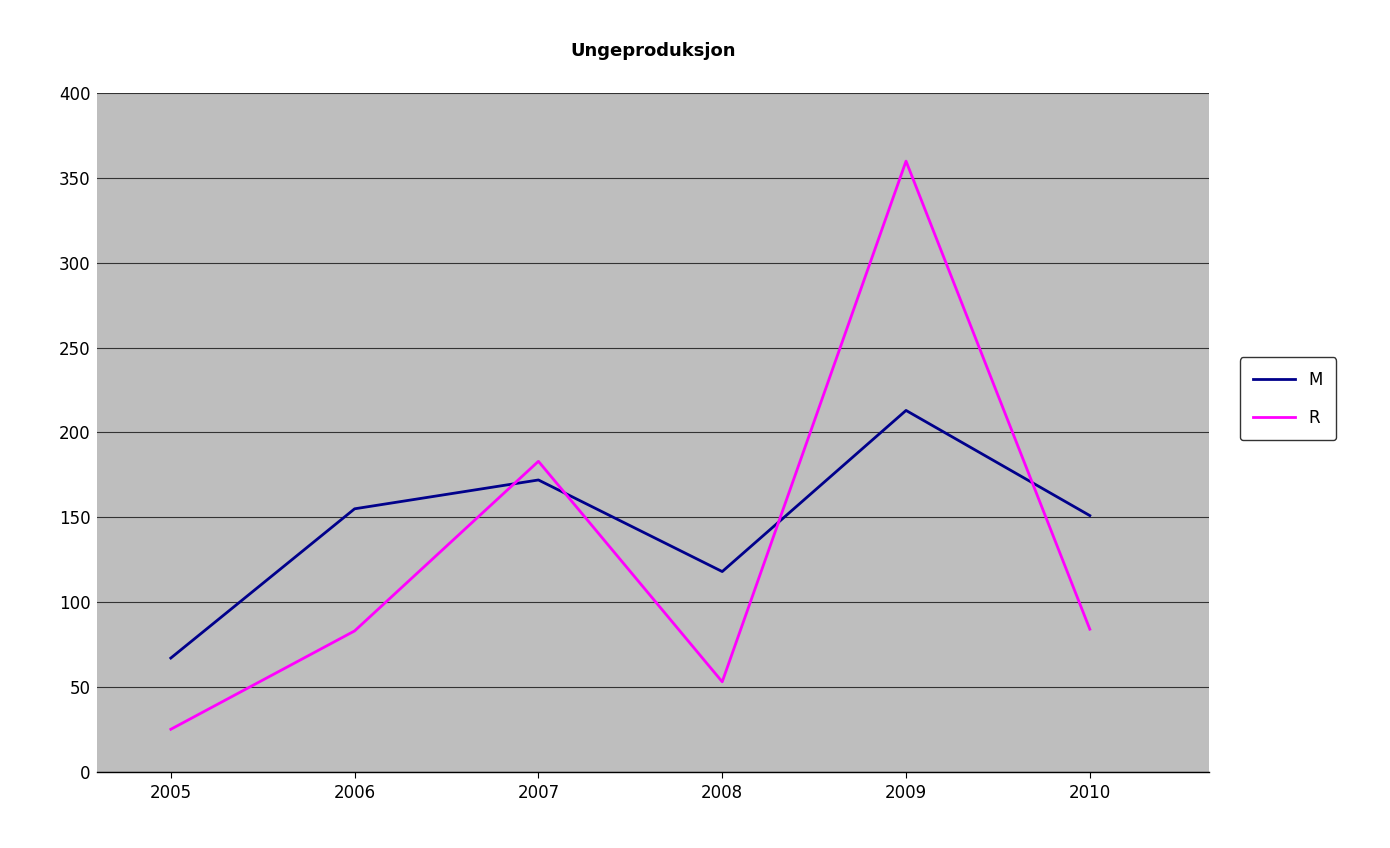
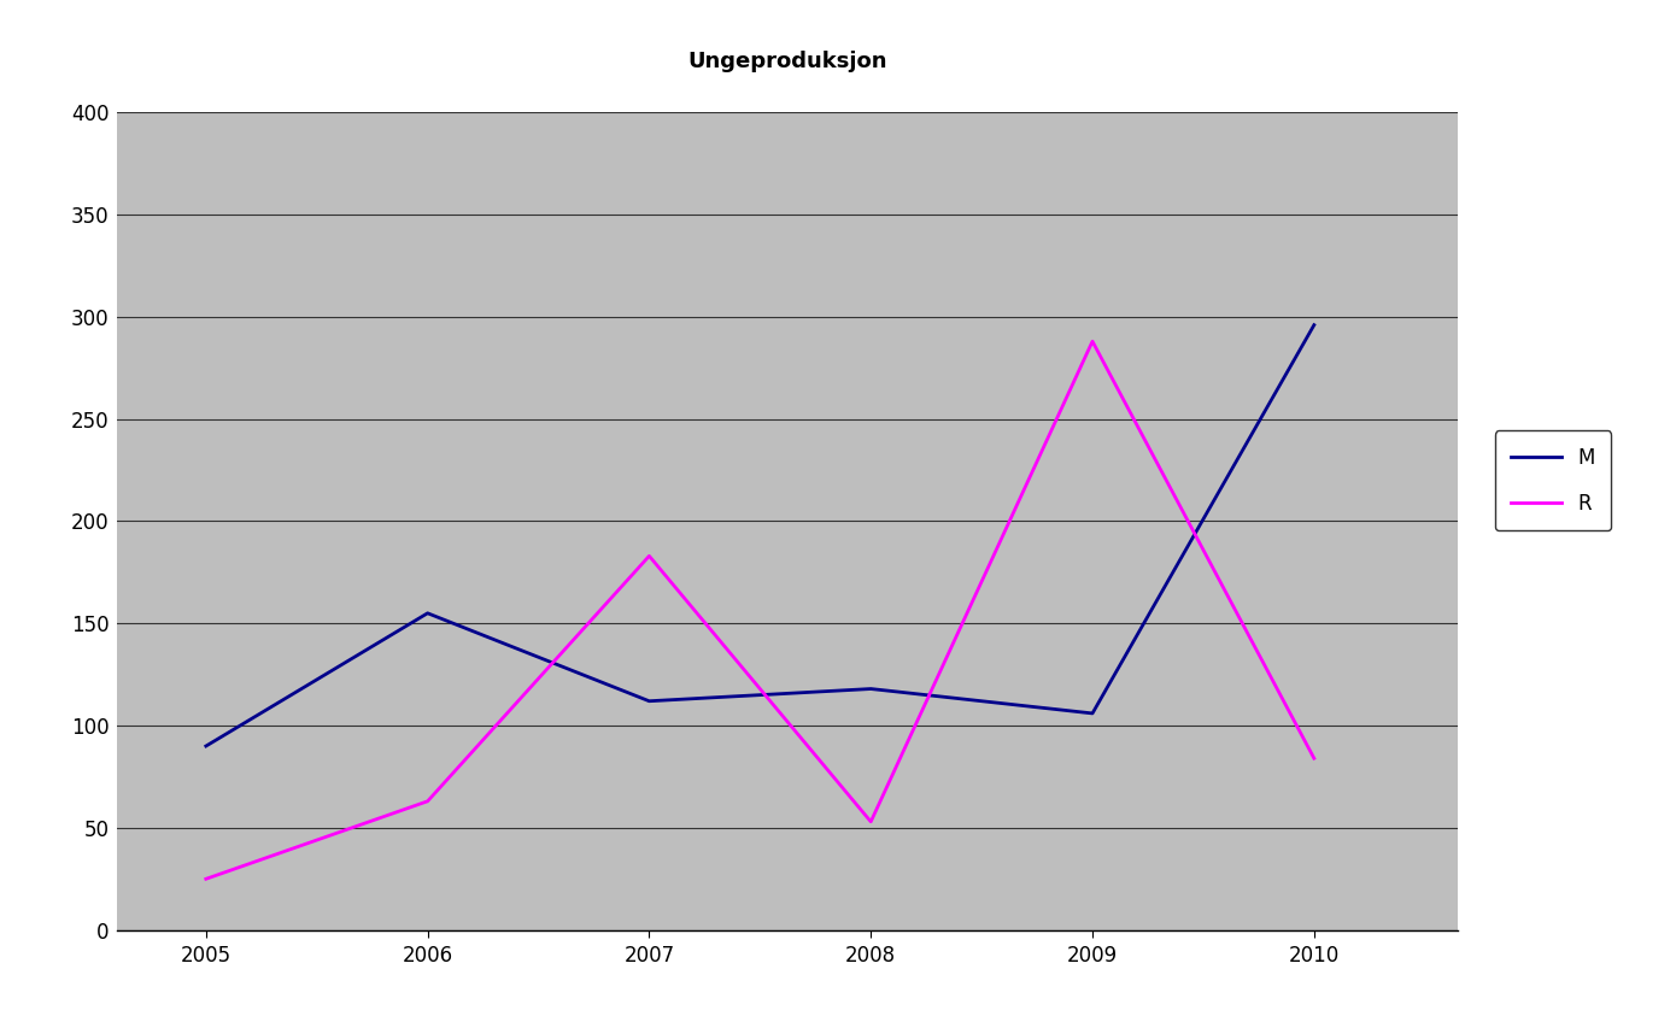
M/2005: 67 -> 90
R/2006: 83 -> 63
M/2007: 172 -> 112
M/2009: 213 -> 106
R/2009: 360 -> 288
M/2010: 151 -> 296
